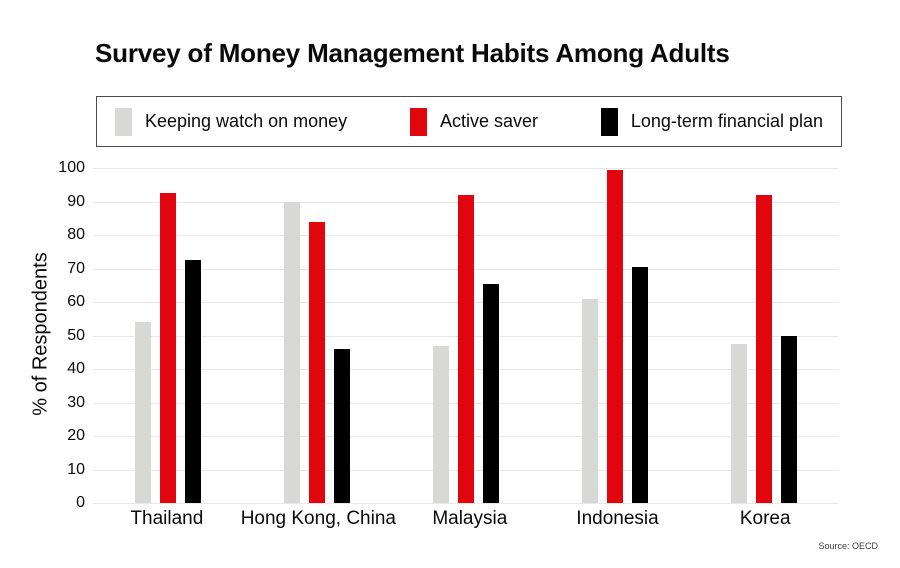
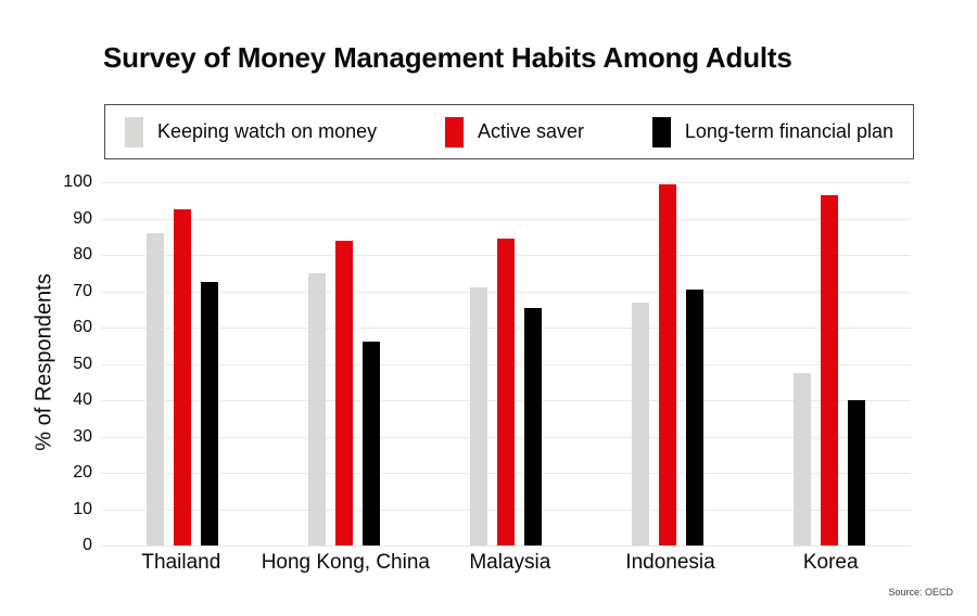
Keeping watch on money/Thailand: 54 -> 86
Keeping watch on money/Hong Kong, China: 90 -> 75
Long-term financial plan/Hong Kong, China: 46 -> 56
Keeping watch on money/Malaysia: 47 -> 71
Active saver/Malaysia: 92 -> 84
Keeping watch on money/Indonesia: 61 -> 67
Active saver/Korea: 92 -> 96
Long-term financial plan/Korea: 50 -> 40
